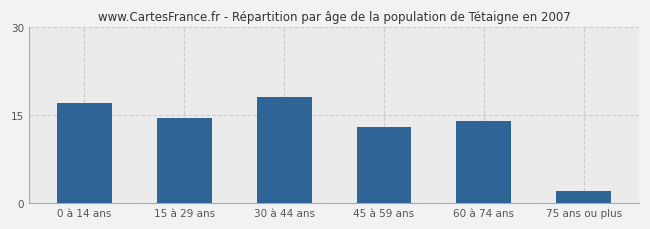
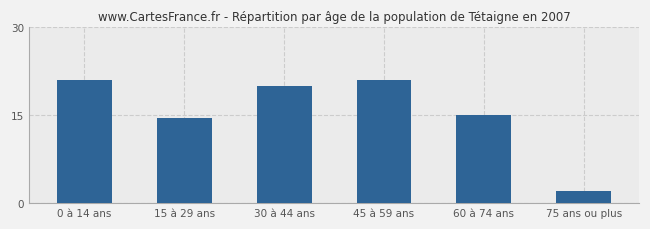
0 à 14 ans: 17.0 -> 21.0
30 à 44 ans: 18.0 -> 20.0
45 à 59 ans: 13.0 -> 21.0
60 à 74 ans: 14.0 -> 15.0
